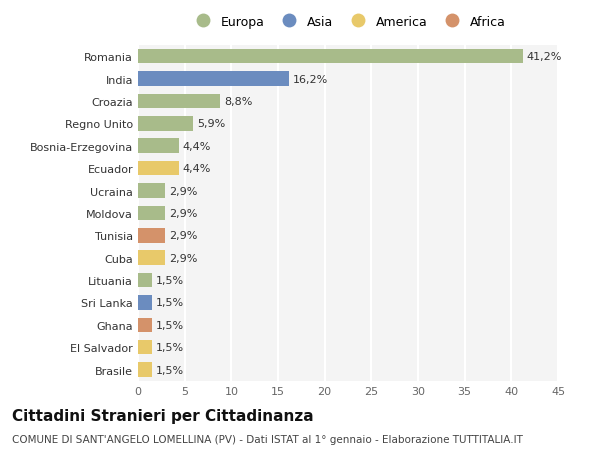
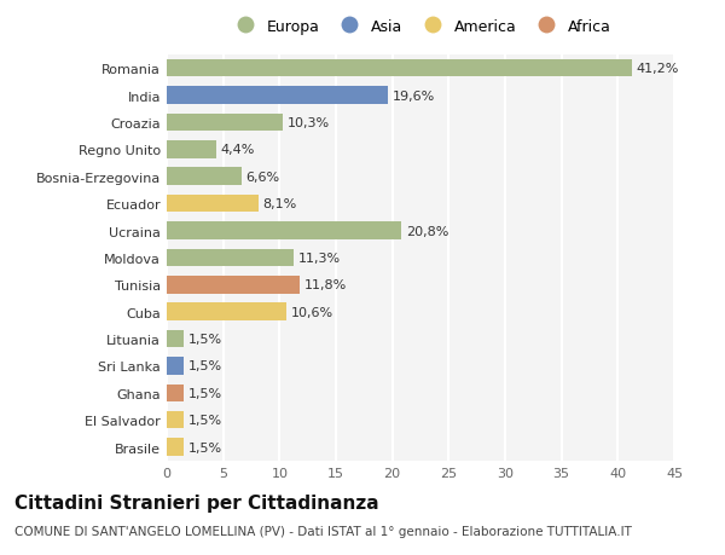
India: 16,2% -> 19,6%
Croazia: 8,8% -> 10,3%
Regno Unito: 5,9% -> 4,4%
Bosnia-Erzegovina: 4,4% -> 6,6%
Ecuador: 4,4% -> 8,1%
Ucraina: 2,9% -> 20,8%
Moldova: 2,9% -> 11,3%
Tunisia: 2,9% -> 11,8%
Cuba: 2,9% -> 10,6%
